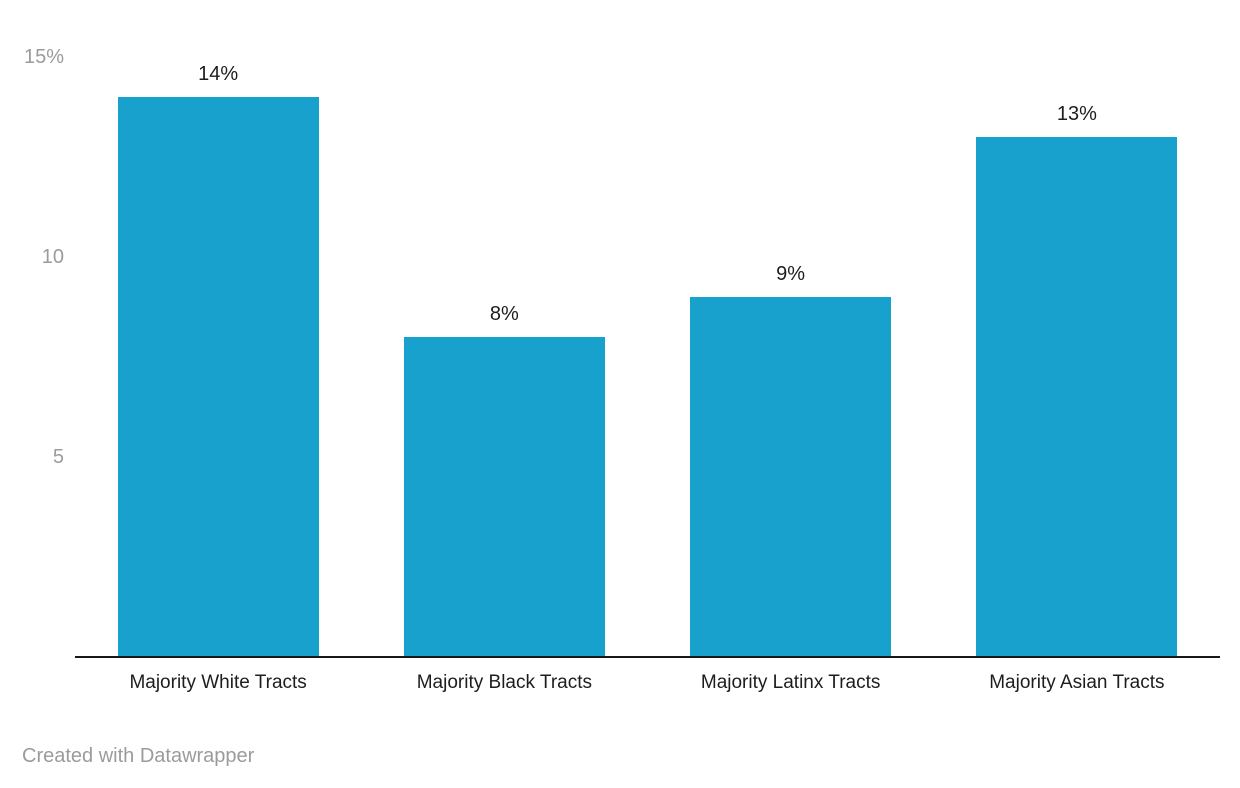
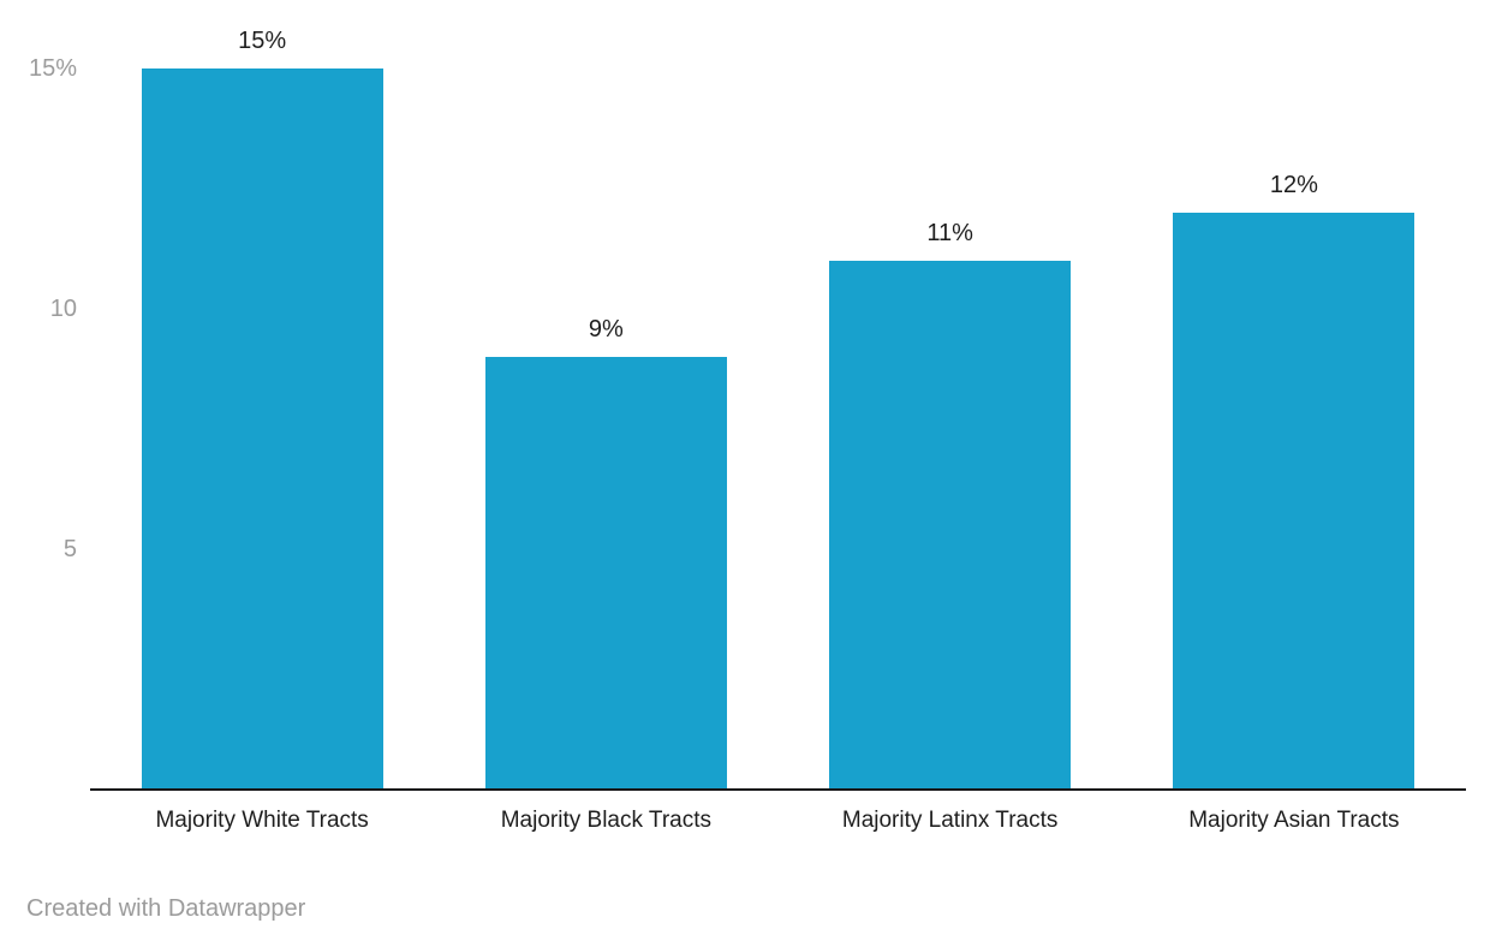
Majority White Tracts: 14% -> 15%
Majority Black Tracts: 8% -> 9%
Majority Latinx Tracts: 9% -> 11%
Majority Asian Tracts: 13% -> 12%
